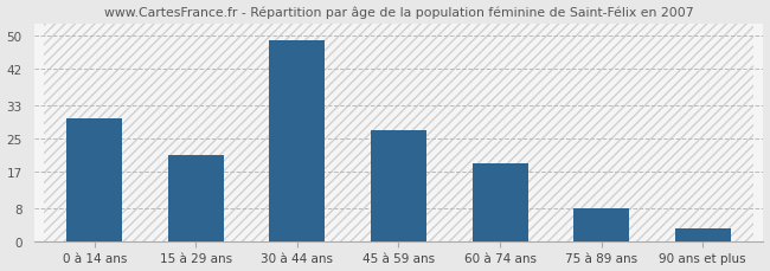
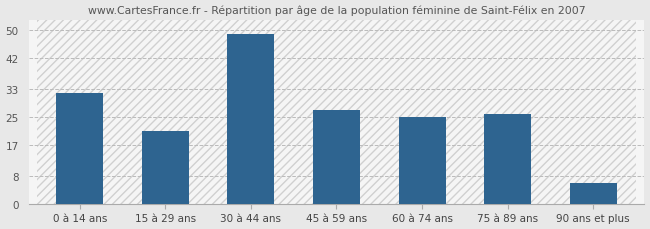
0 à 14 ans: 30 -> 32
60 à 74 ans: 19 -> 25
75 à 89 ans: 8 -> 26
90 ans et plus: 3 -> 6
